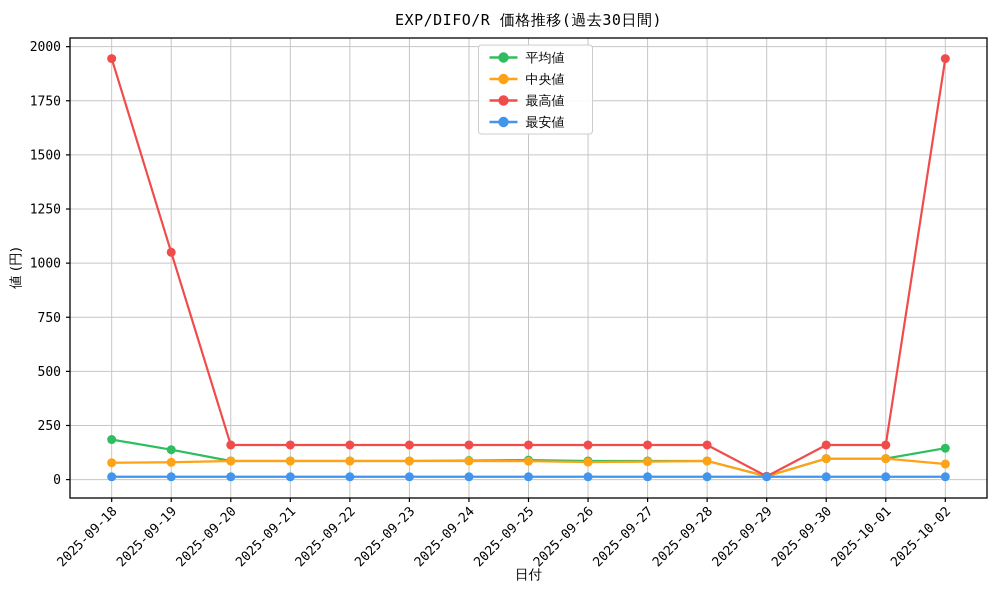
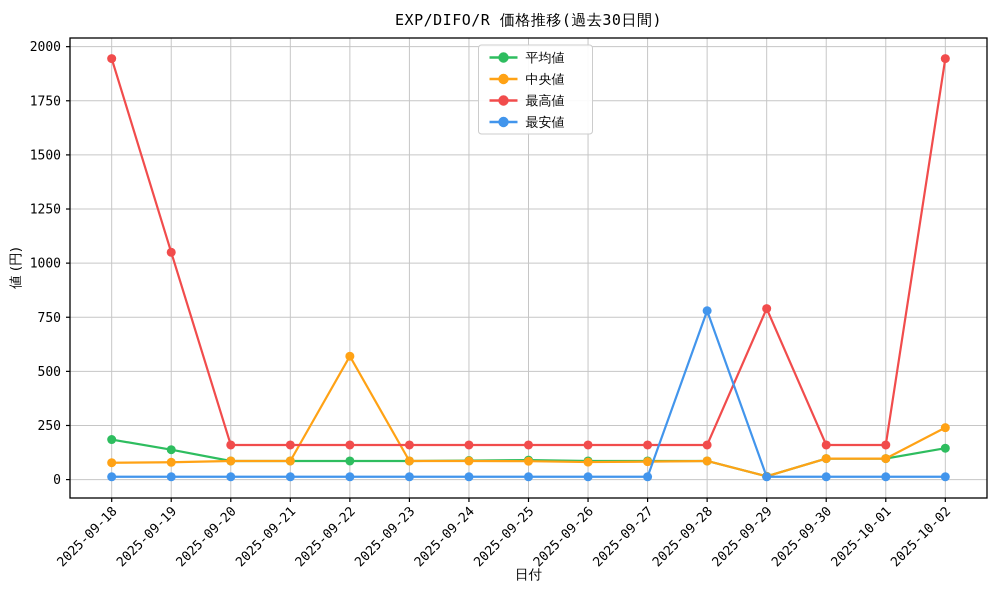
中央値/2025-09-22: 90 -> 570
最安値/2025-09-28: 10 -> 780
最高値/2025-09-29: 20 -> 790
中央値/2025-10-02: 70 -> 240
